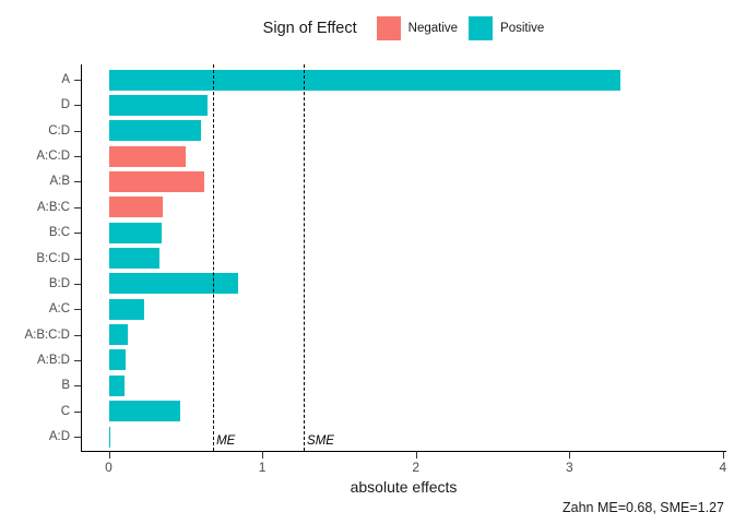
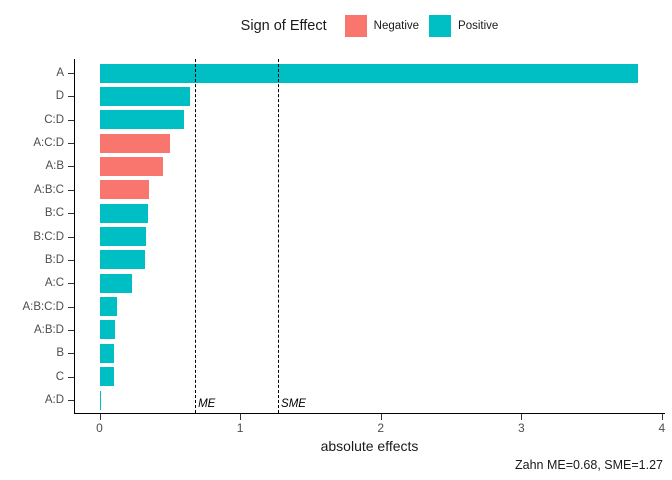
A: 3.33 -> 3.83
A:B: 0.62 -> 0.45
B:D: 0.84 -> 0.32
C: 0.46 -> 0.10
